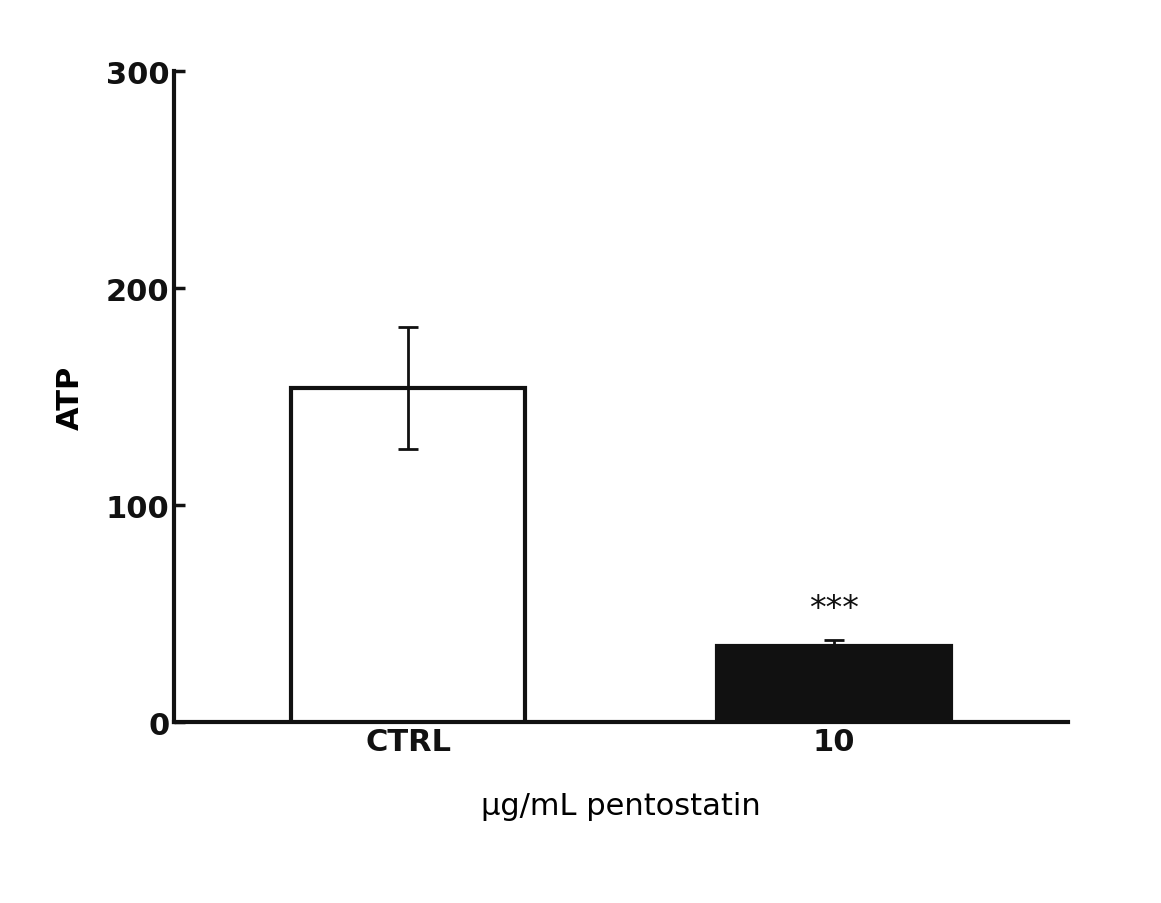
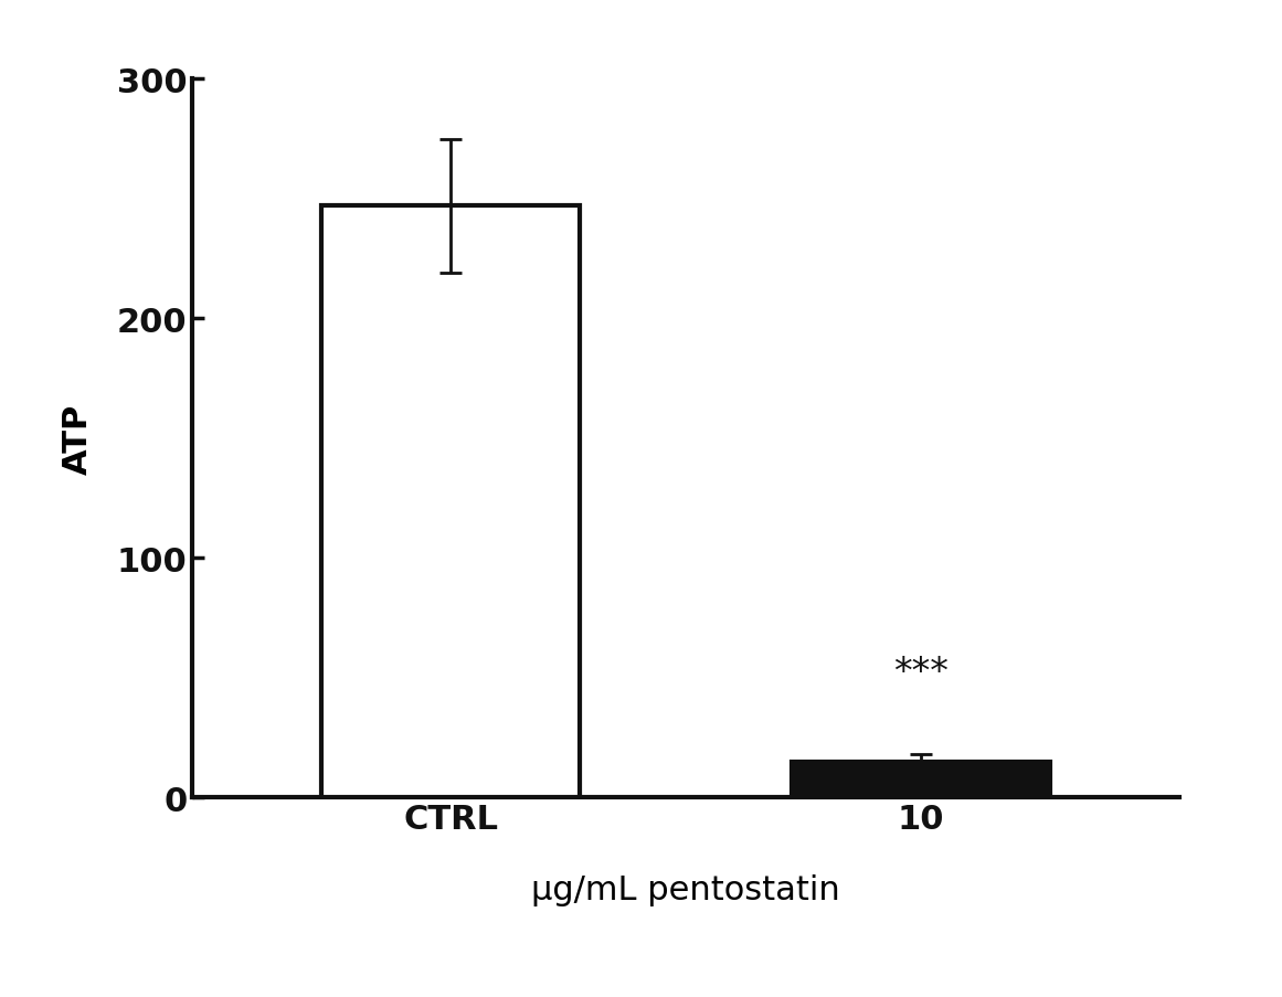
CTRL: 154 -> 247
10: 35 -> 15
